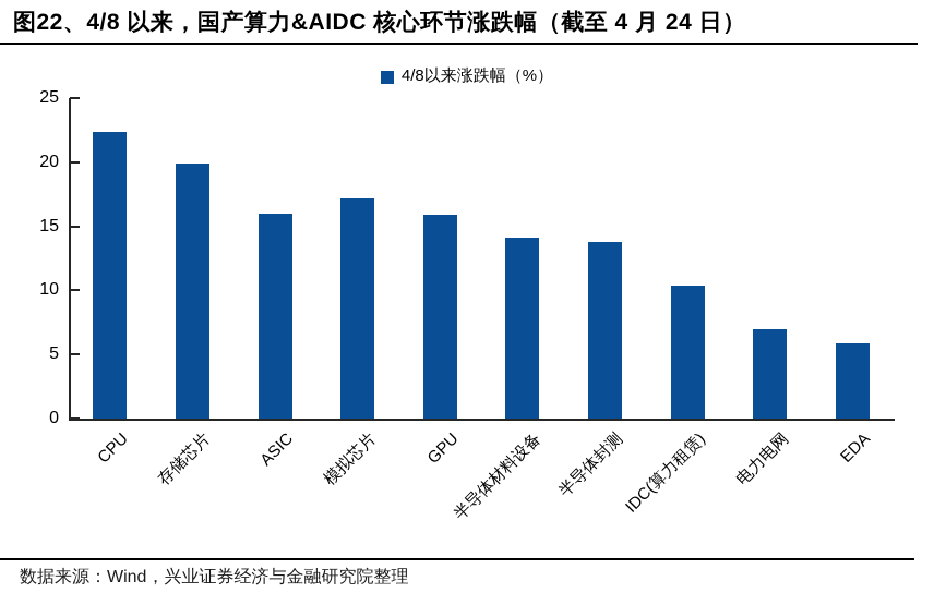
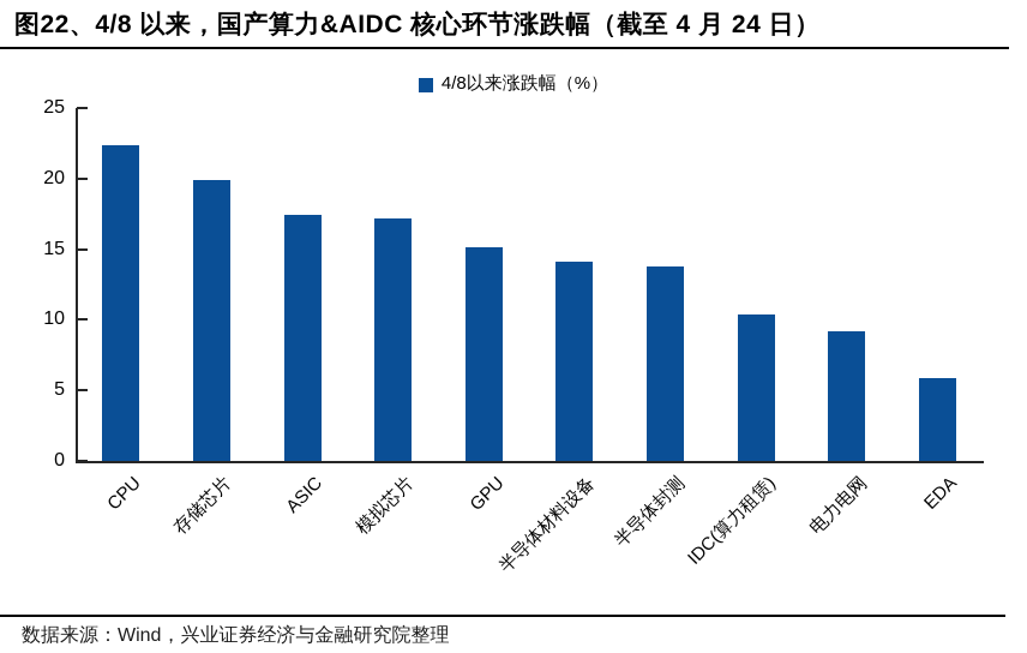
ASIC: 16.0 -> 17.4
GPU: 15.9 -> 15.1
电力电网: 7.0 -> 9.2
